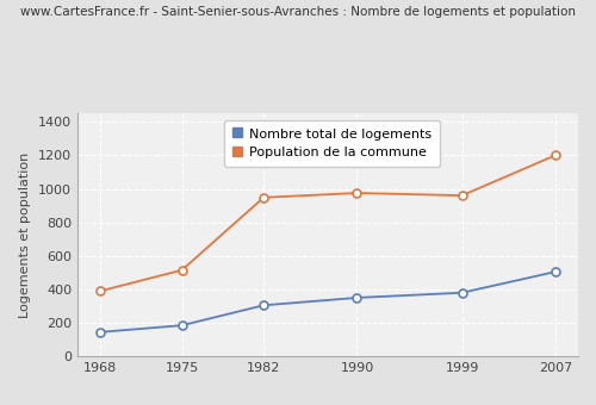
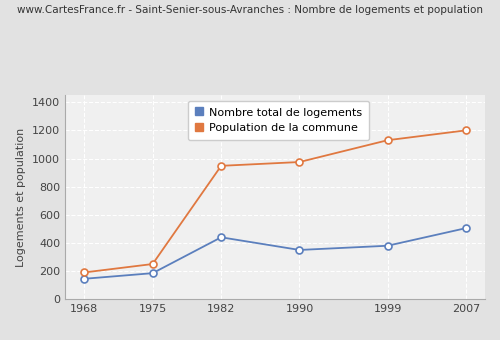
Population de la commune/1968: 390 -> 190
Population de la commune/1975: 520 -> 250
Nombre total de logements/1982: 300 -> 440
Population de la commune/1999: 960 -> 1130
